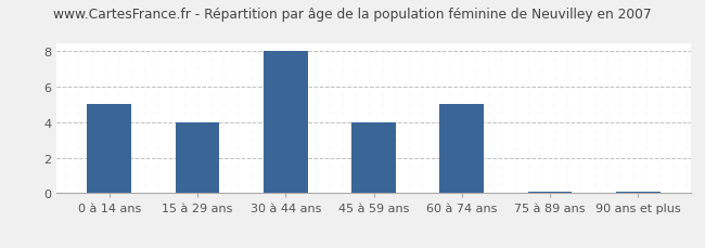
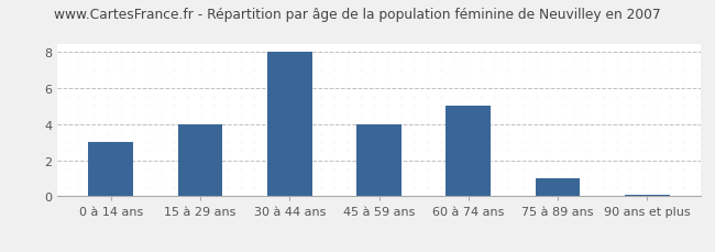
0 à 14 ans: 5.0 -> 3.0
75 à 89 ans: 0.1 -> 1.0
